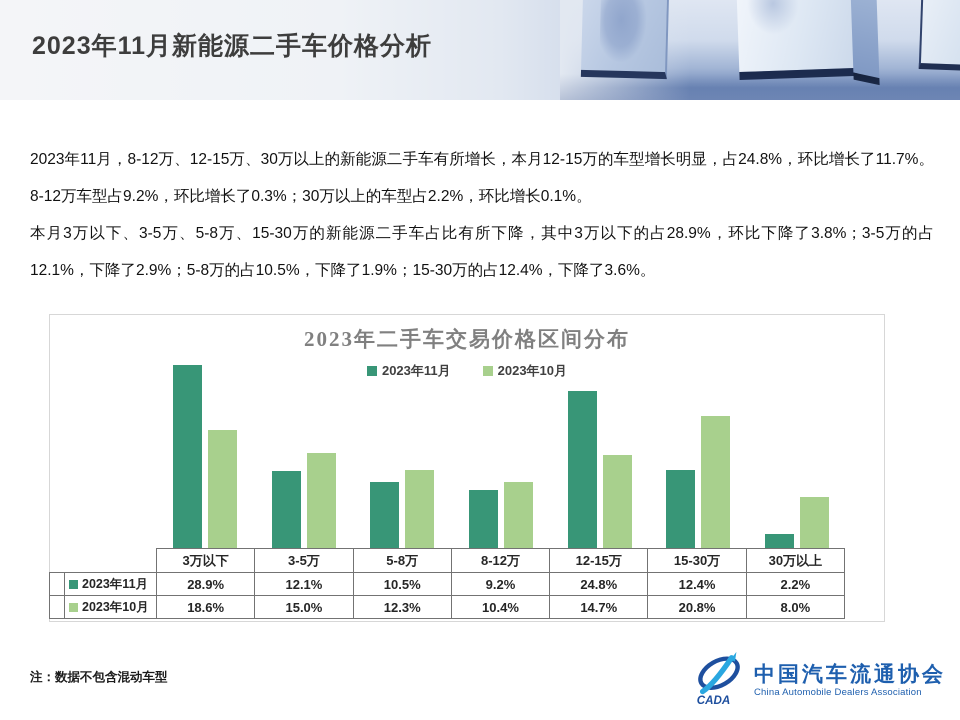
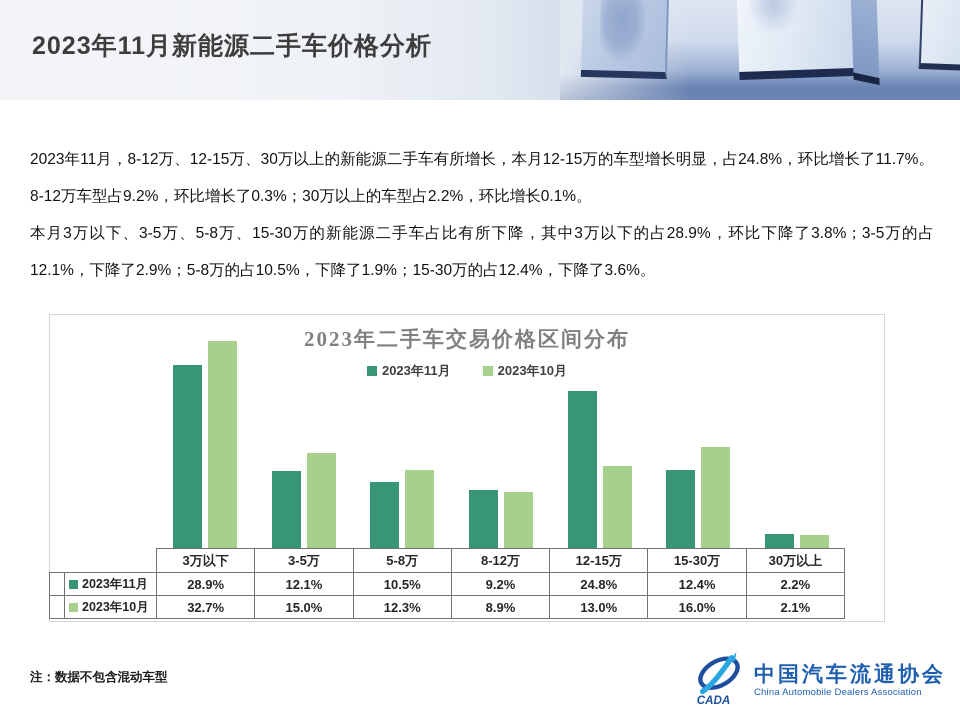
2023年10月/3万以下: 18.6% -> 32.7%
2023年10月/8-12万: 10.4% -> 8.9%
2023年10月/12-15万: 14.7% -> 13.0%
2023年10月/15-30万: 20.8% -> 16.0%
2023年10月/30万以上: 8.0% -> 2.1%
